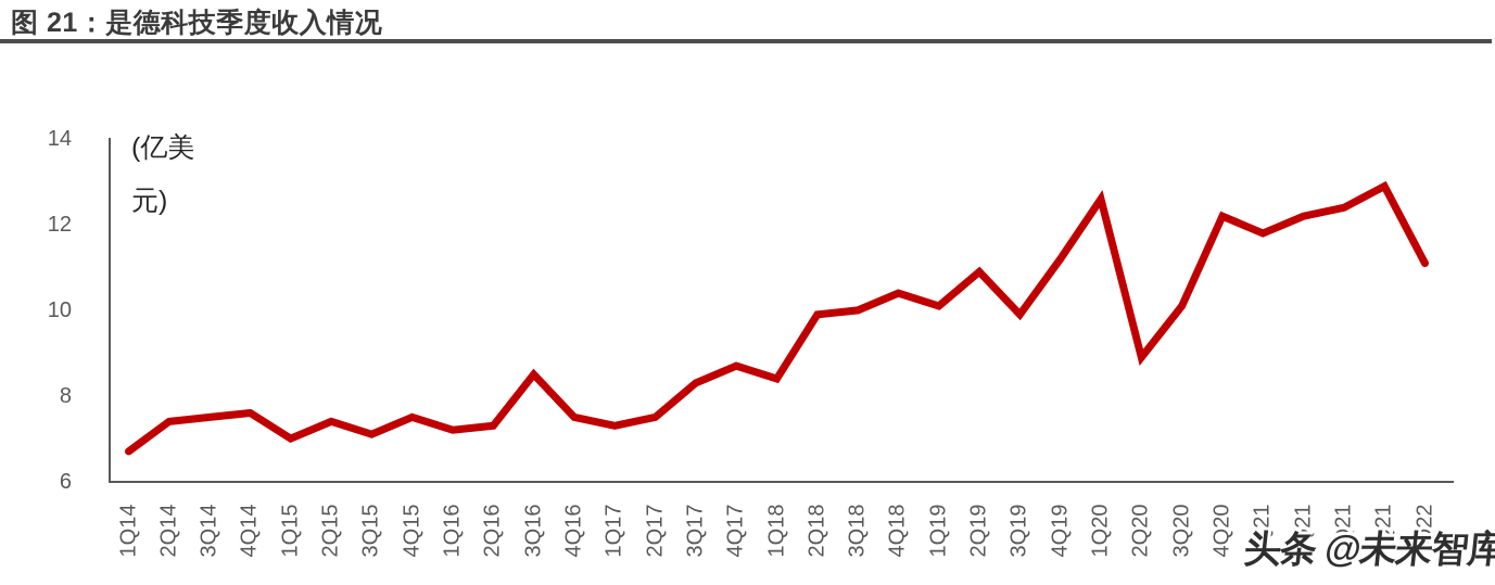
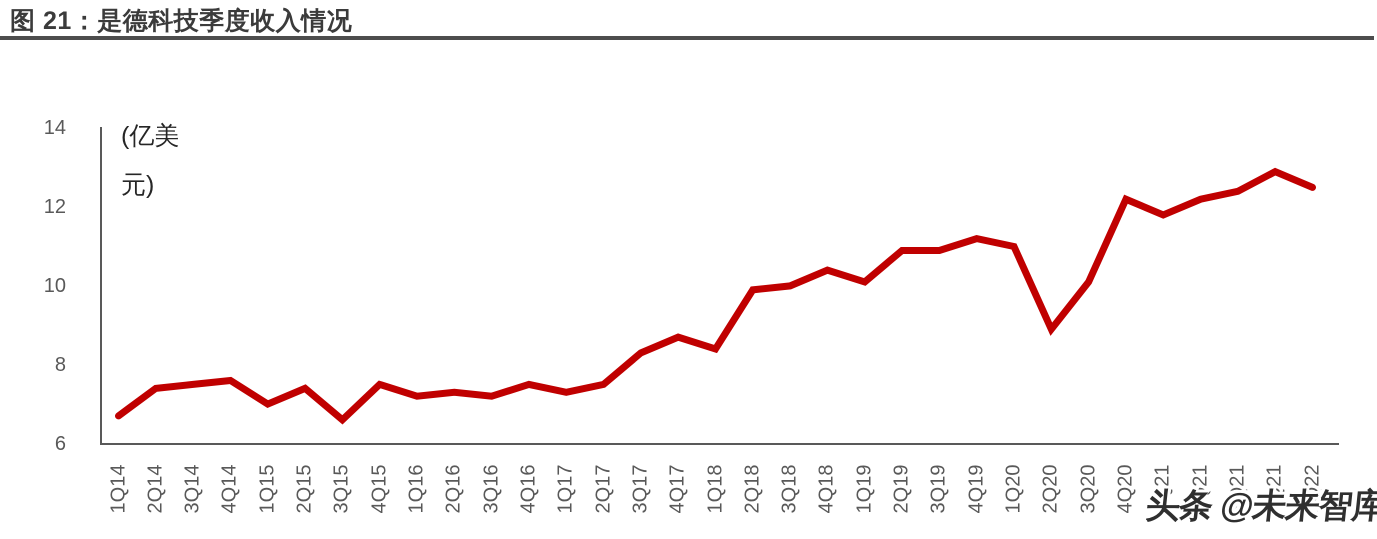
3Q15: 7.1 -> 6.6
3Q16: 8.5 -> 7.2
3Q19: 9.9 -> 10.9
1Q20: 12.6 -> 11.0
1Q22: 11.1 -> 12.5
